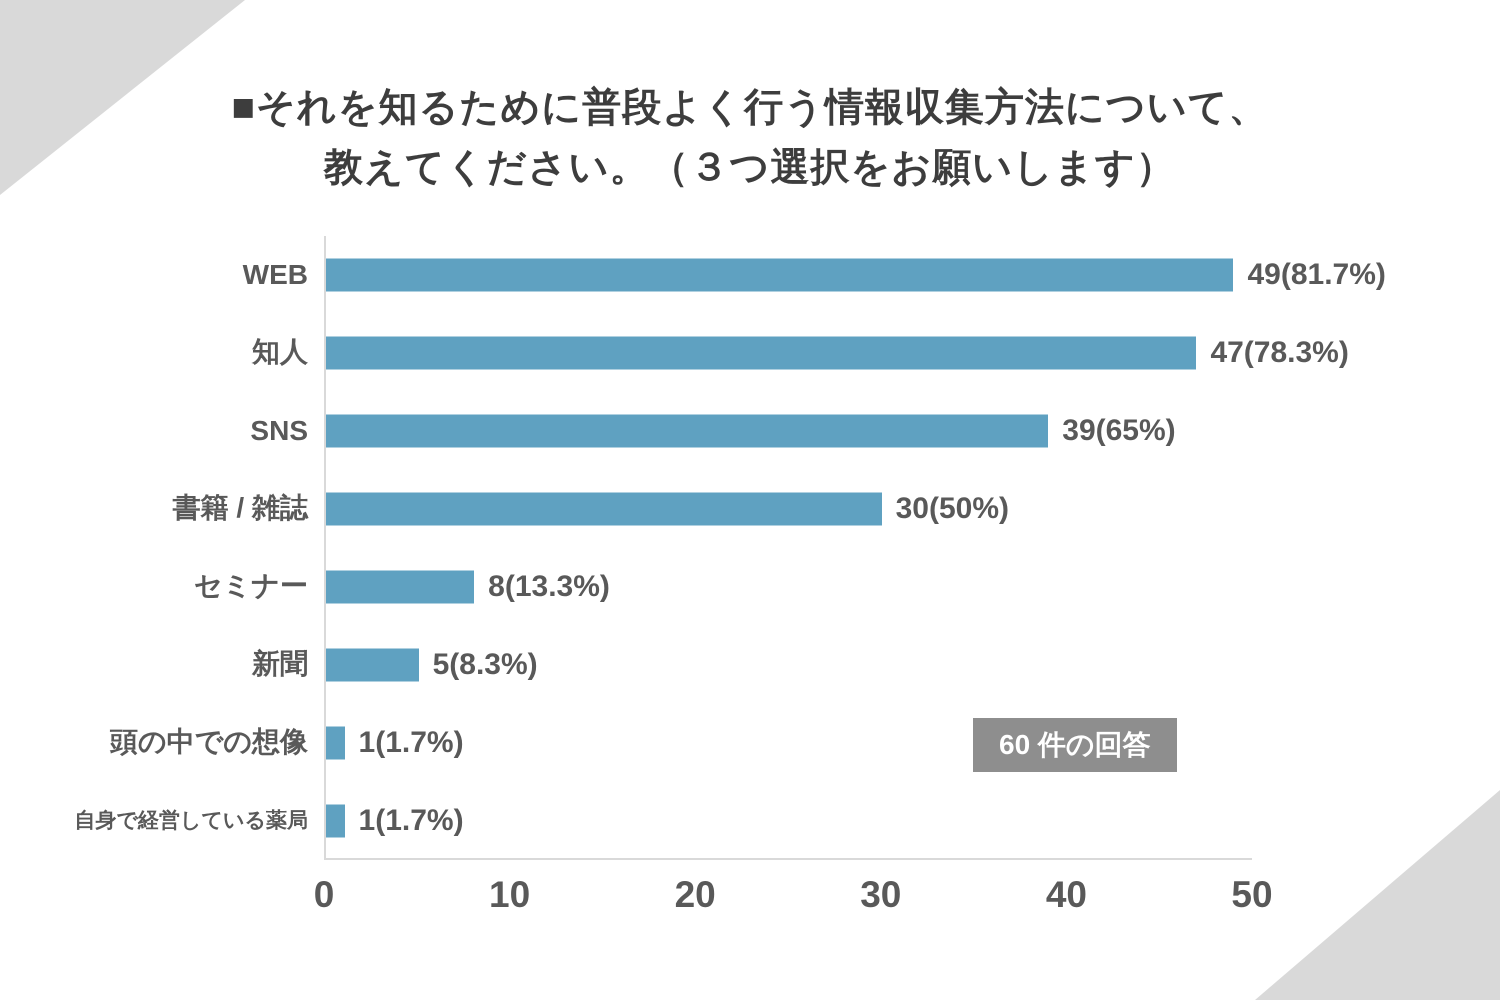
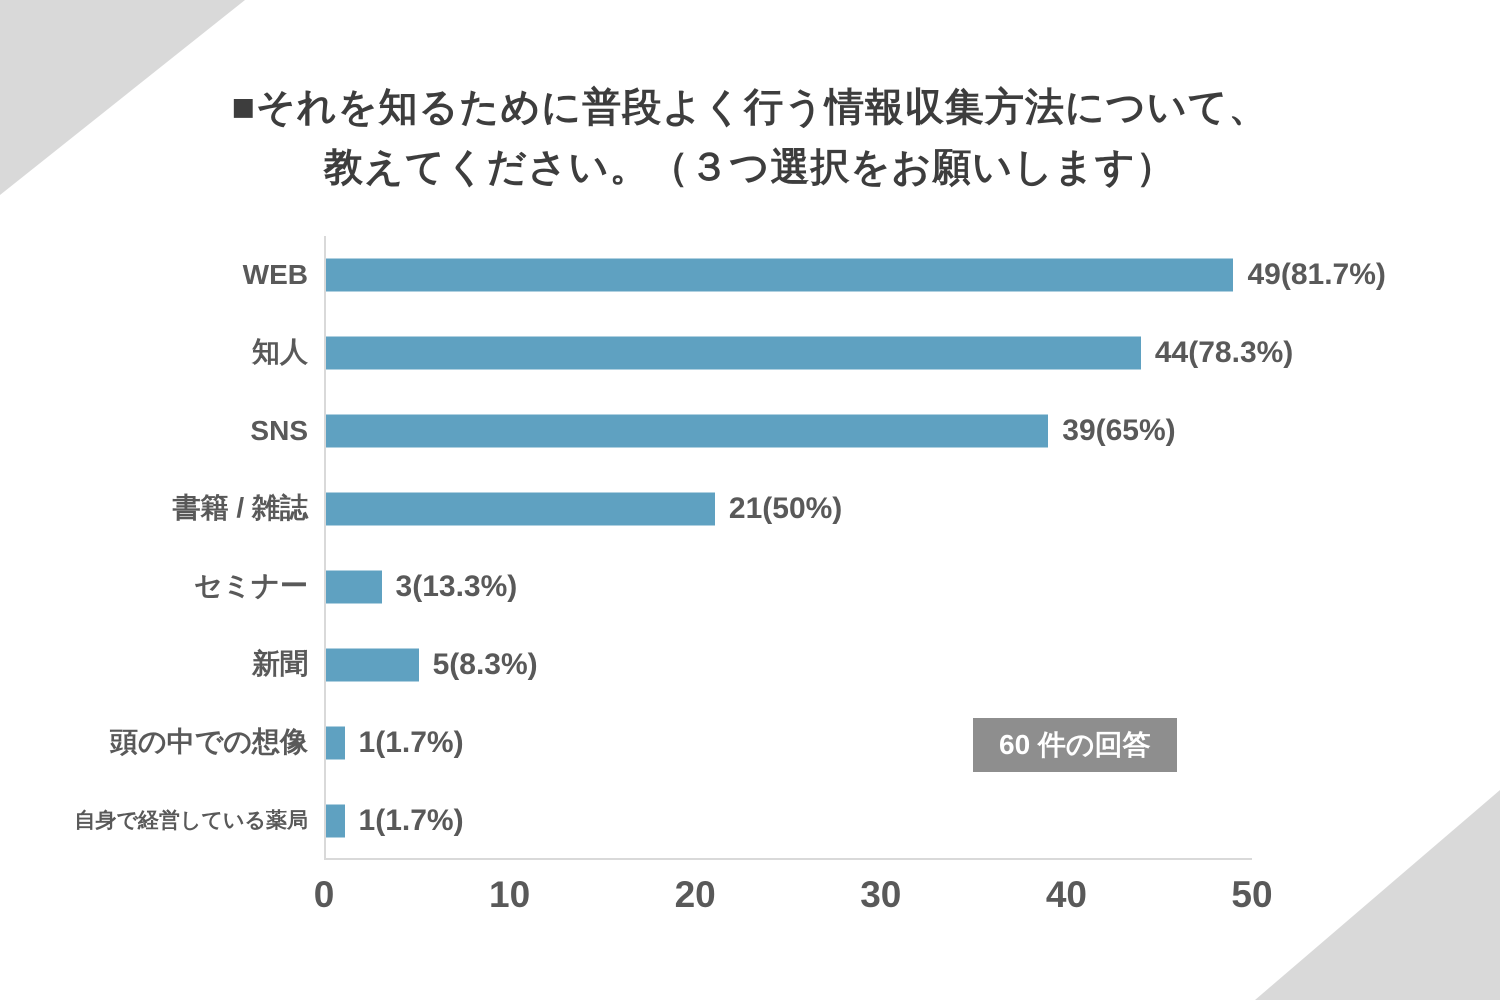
知人: 47 -> 44
書籍 / 雑誌: 30 -> 21
セミナー: 8 -> 3
